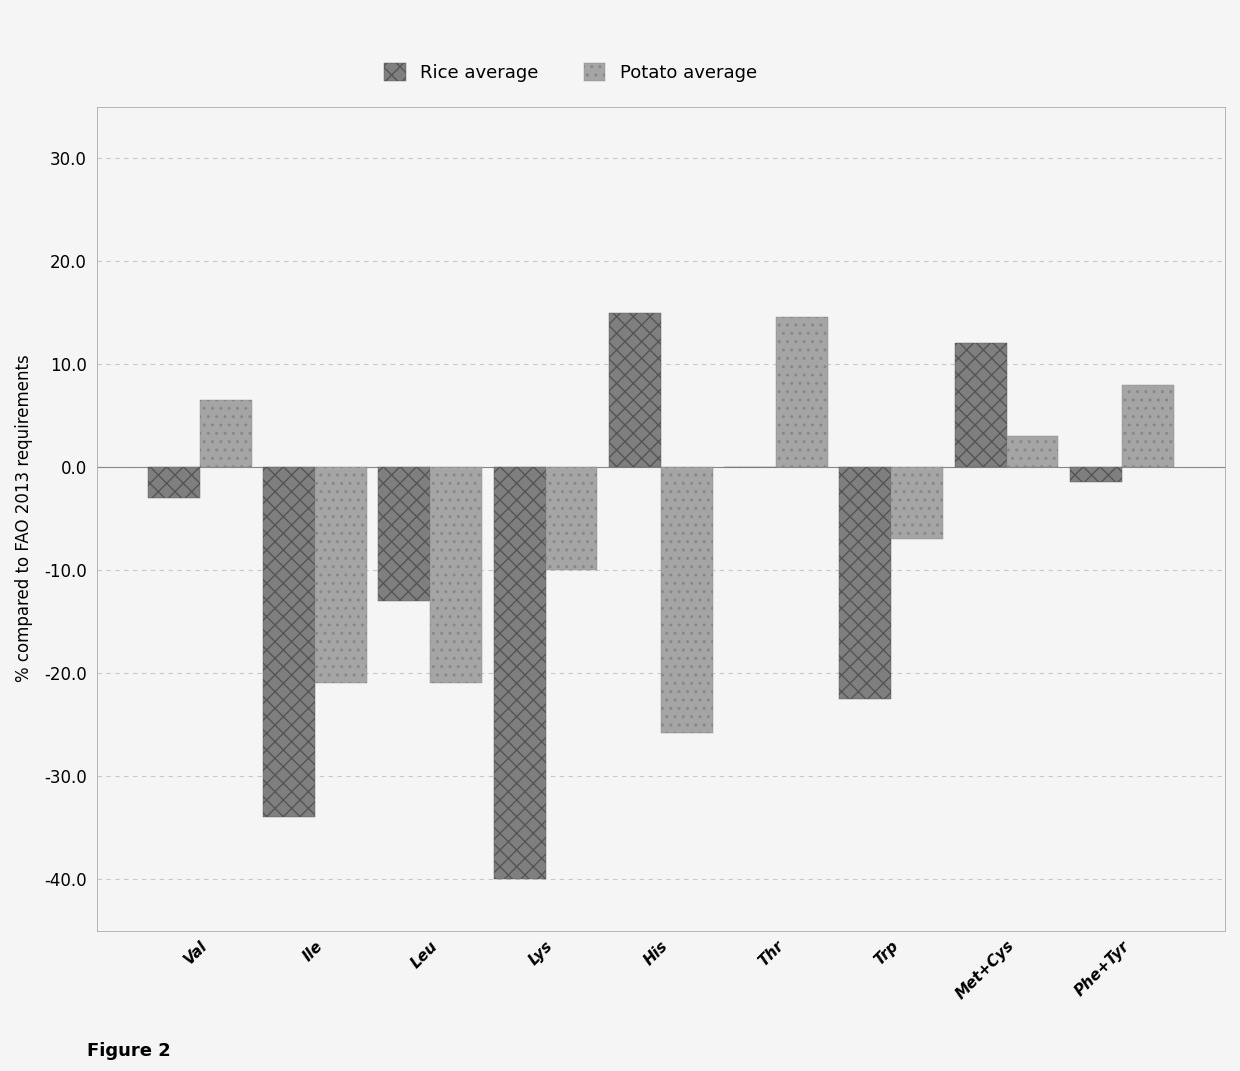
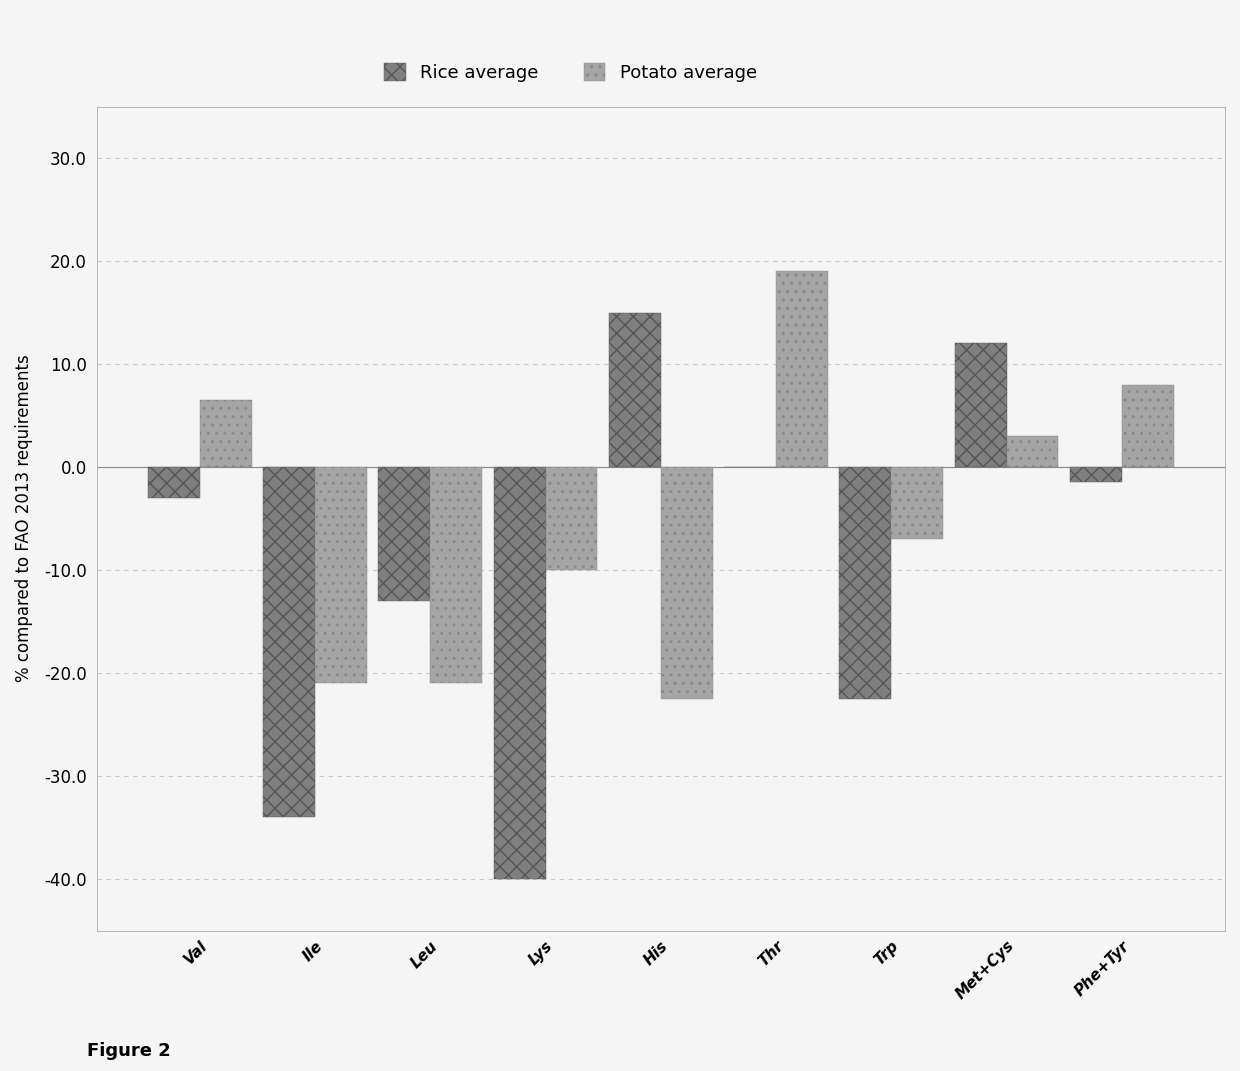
Potato average/His: -25.8 -> -22.5
Potato average/Thr: 14.6 -> 19.0
